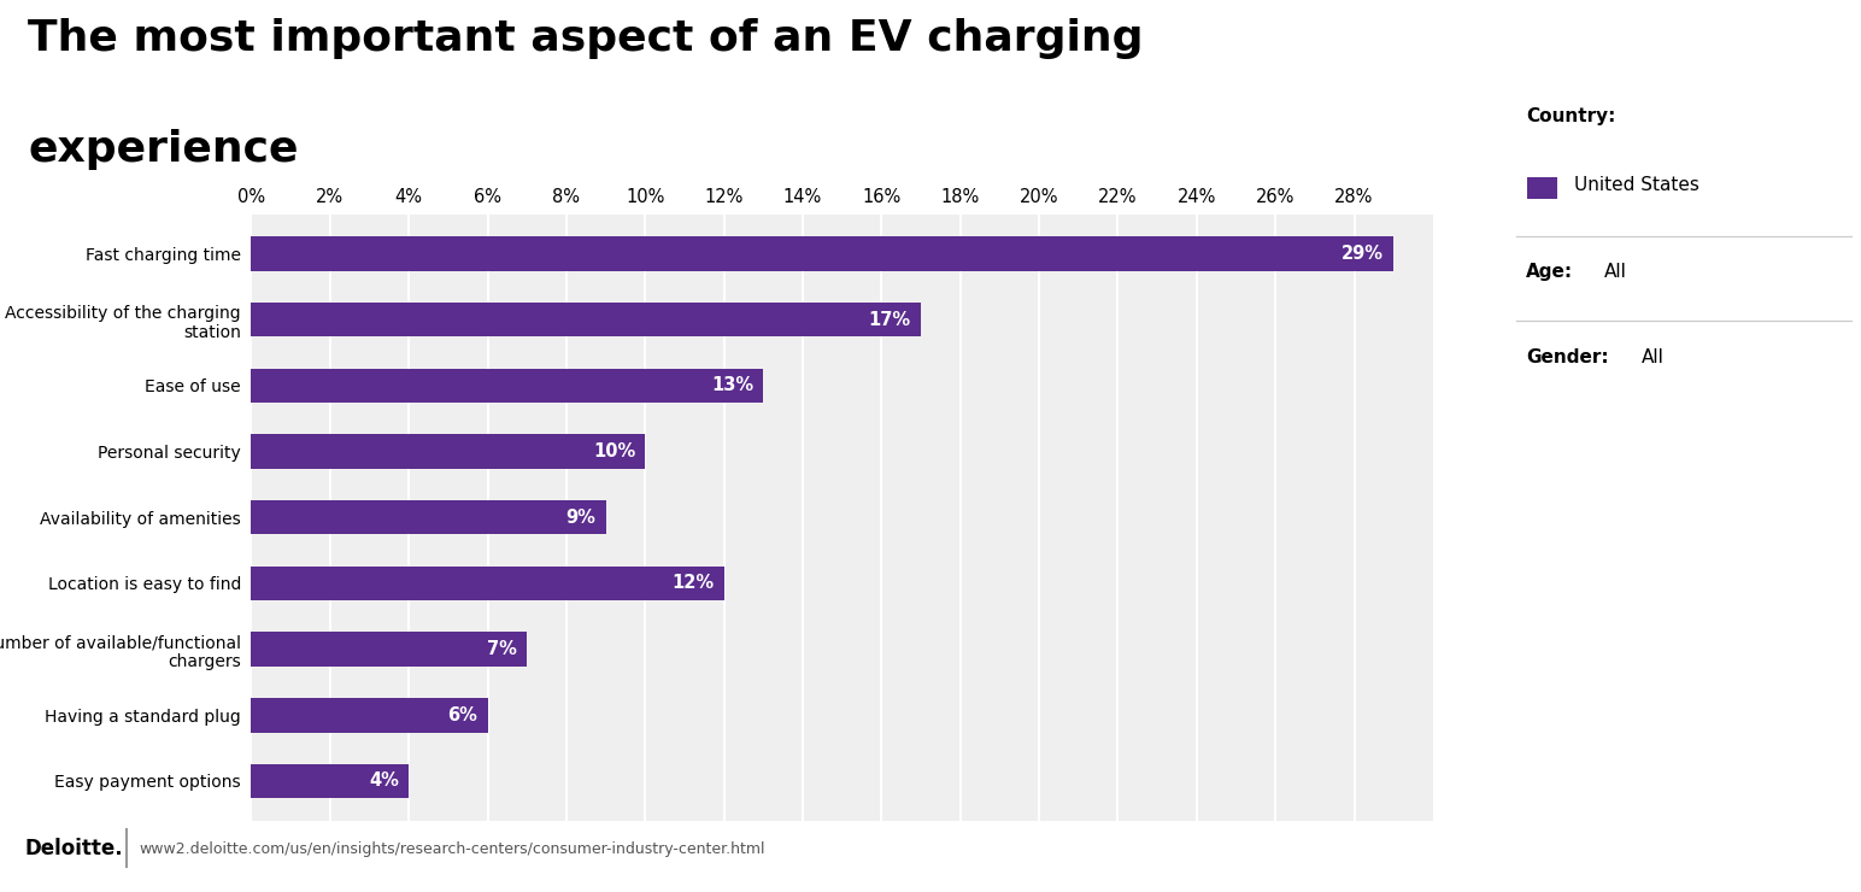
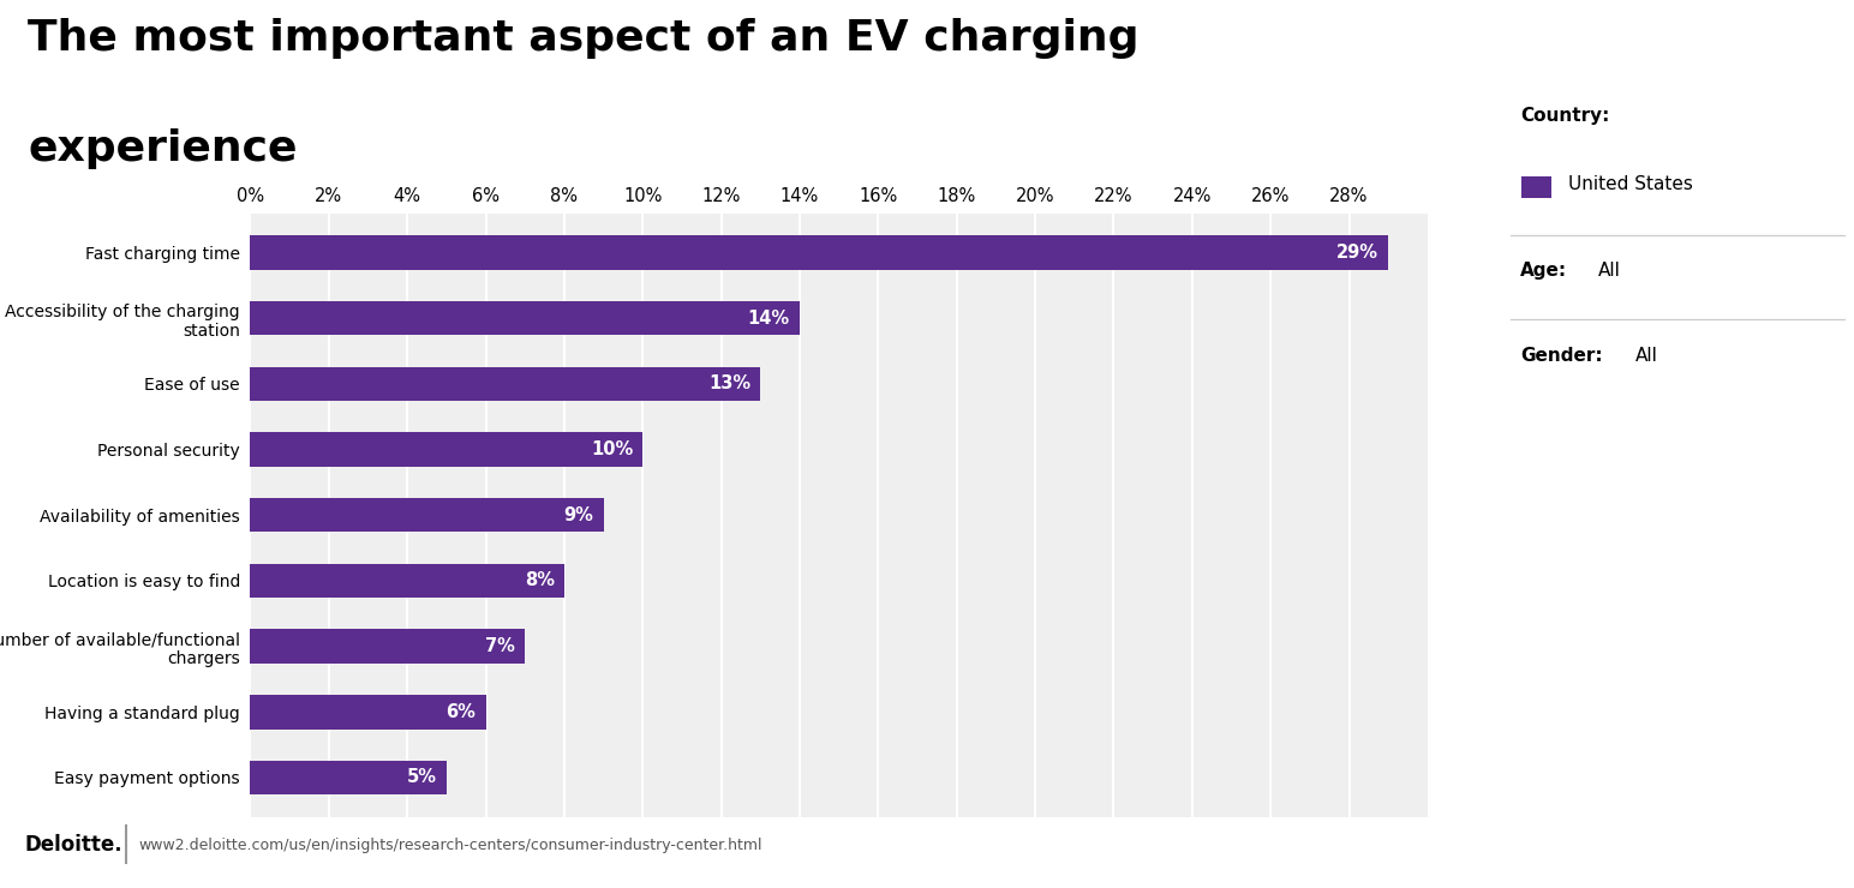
Accessibility of the charging station: 17% -> 14%
Location is easy to find: 12% -> 8%
Easy payment options: 4% -> 5%
